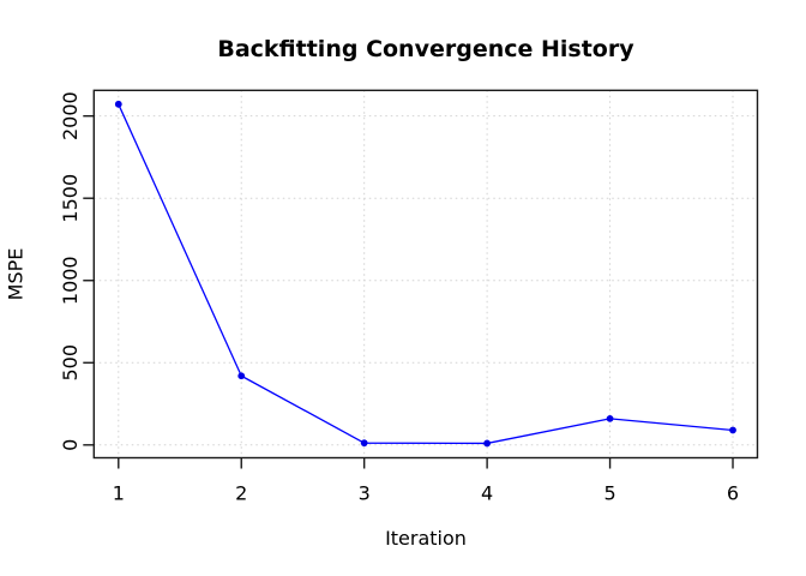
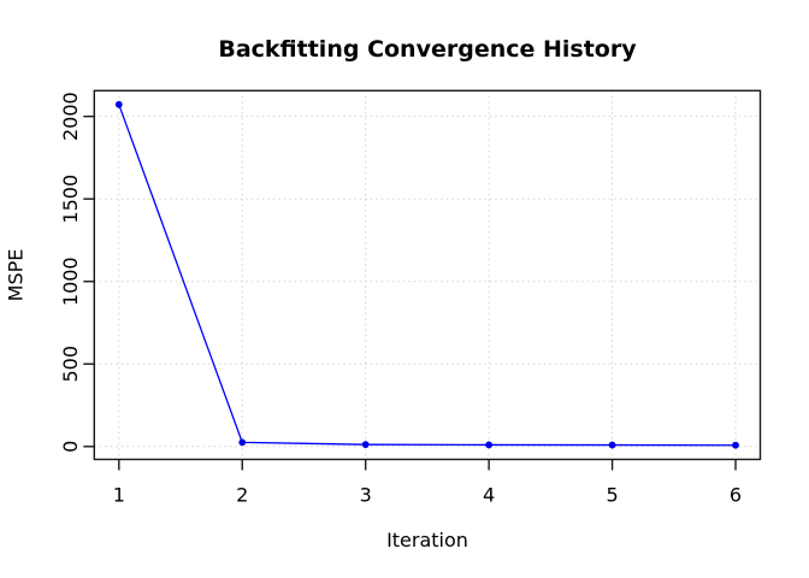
2: 420 -> 20
5: 160 -> 10
6: 90 -> 10
